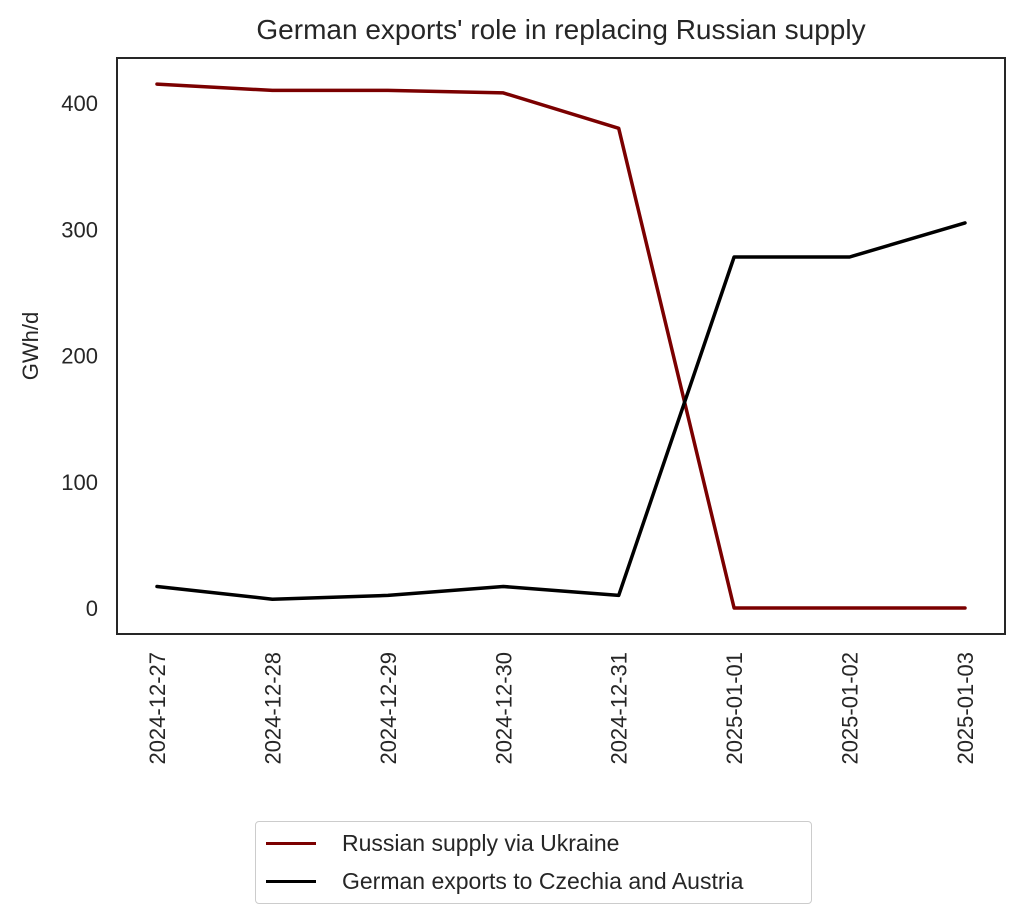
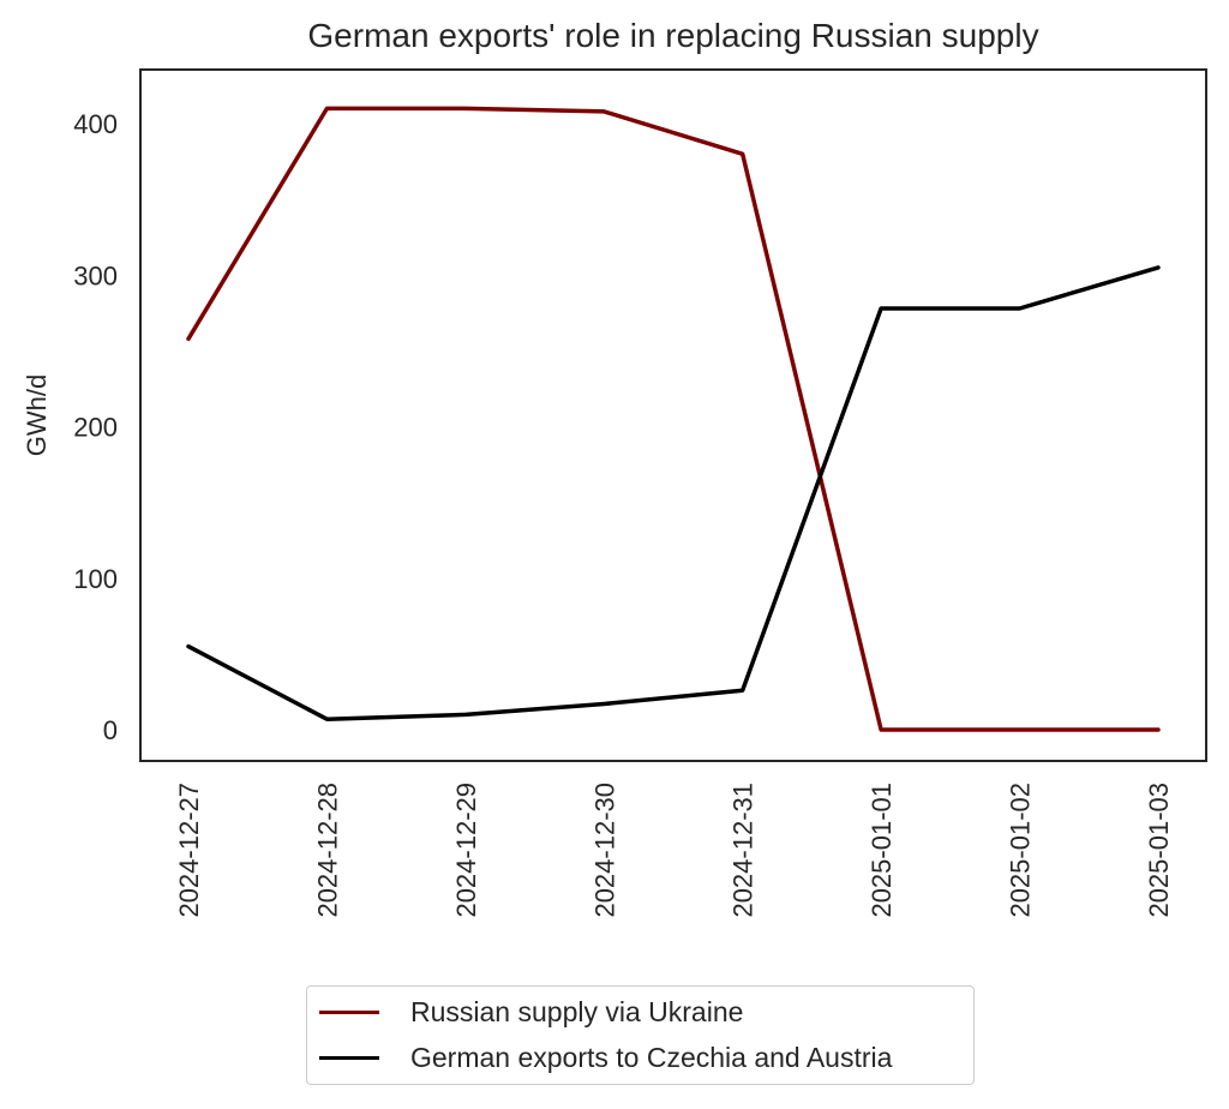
Russian supply via Ukraine/2024-12-27: 415 -> 258
German exports to Czechia and Austria/2024-12-27: 17 -> 55
German exports to Czechia and Austria/2024-12-31: 10 -> 26
